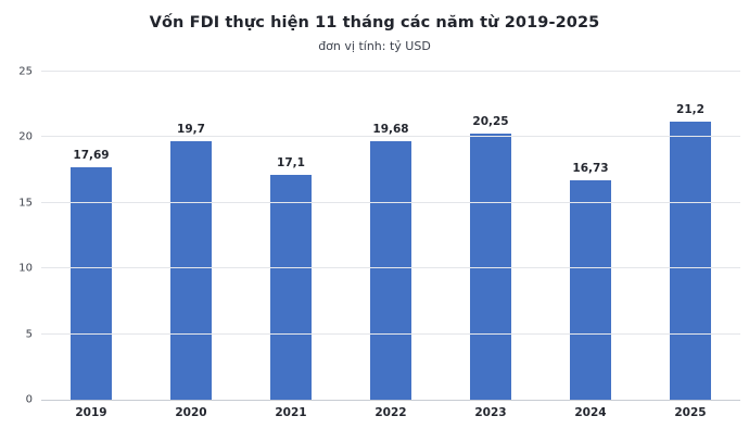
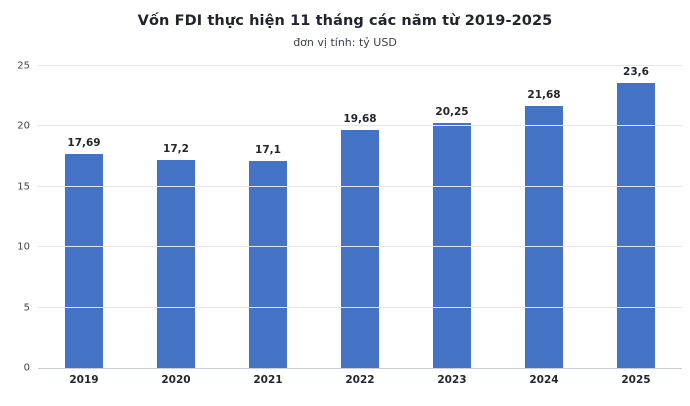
2020: 19,7 -> 17,2
2024: 16,73 -> 21,68
2025: 21,2 -> 23,6
